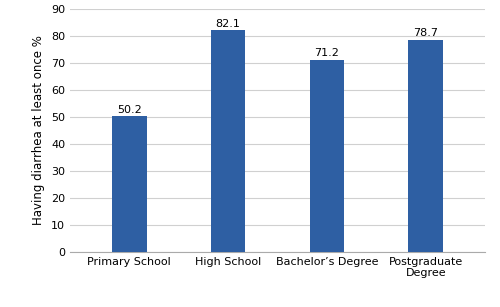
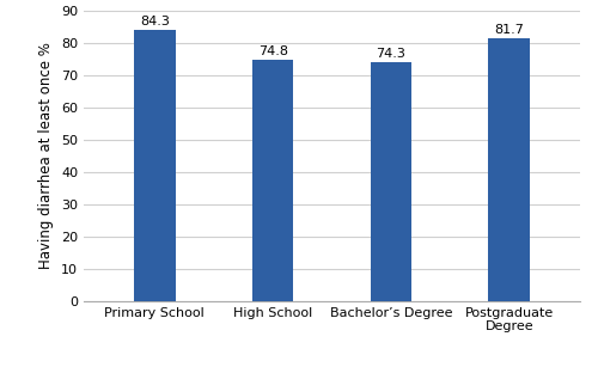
Primary School: 50.2 -> 84.3
High School: 82.1 -> 74.8
Bachelor’s Degree: 71.2 -> 74.3
Postgraduate Degree: 78.7 -> 81.7
